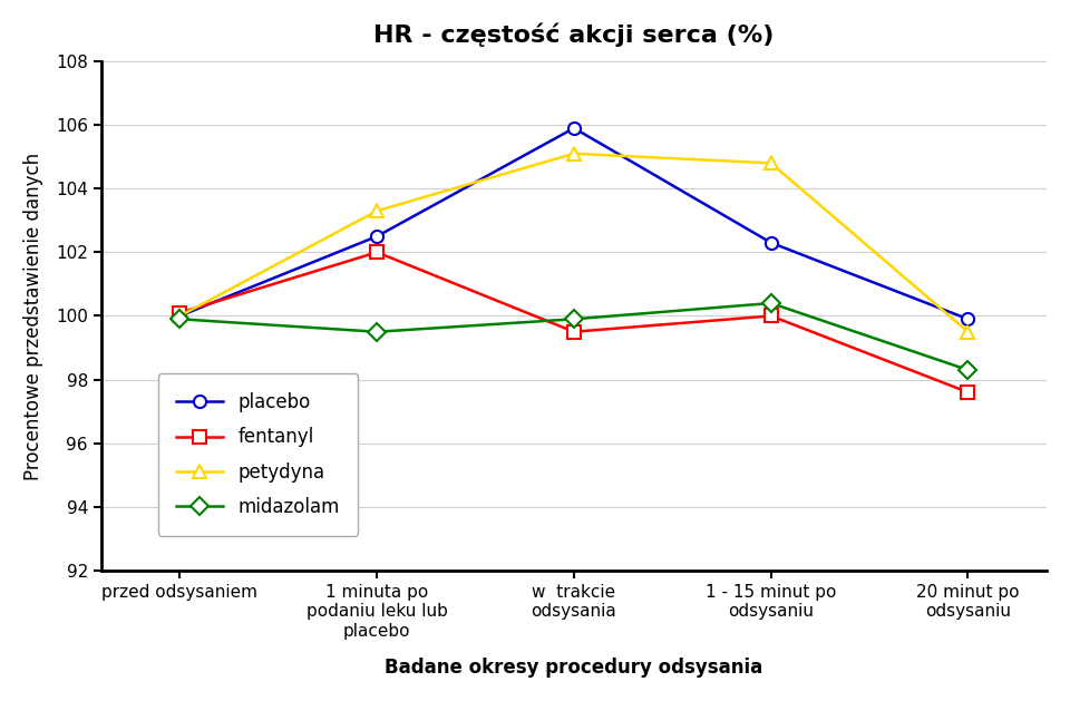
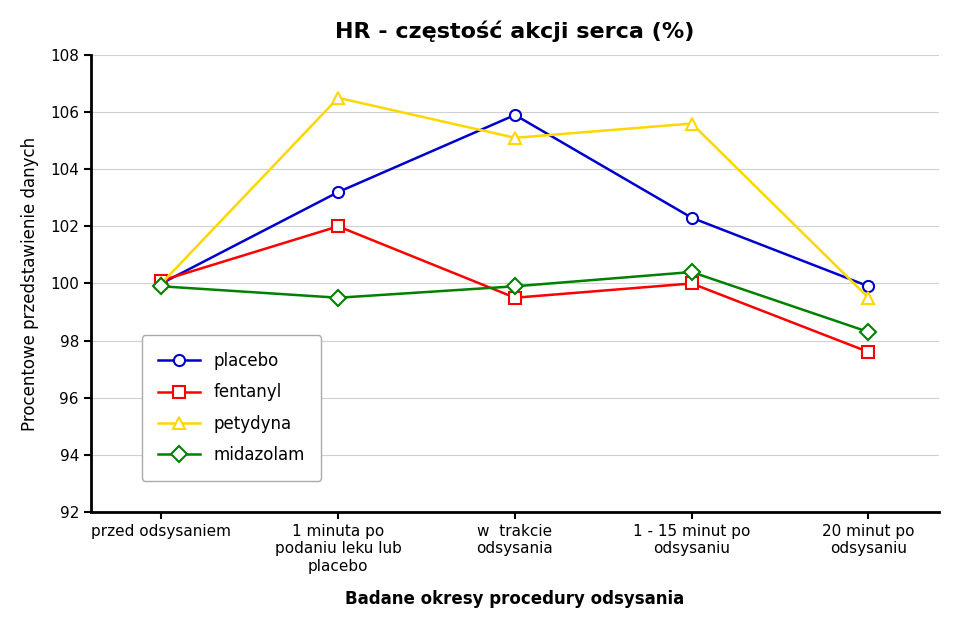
placebo/1 minuta po podaniu leku lub placebo: 102.5 -> 103.2
petydyna/1 minuta po podaniu leku lub placebo: 103.3 -> 106.5
petydyna/1 - 15 minut po odsysaniu: 104.8 -> 105.6
